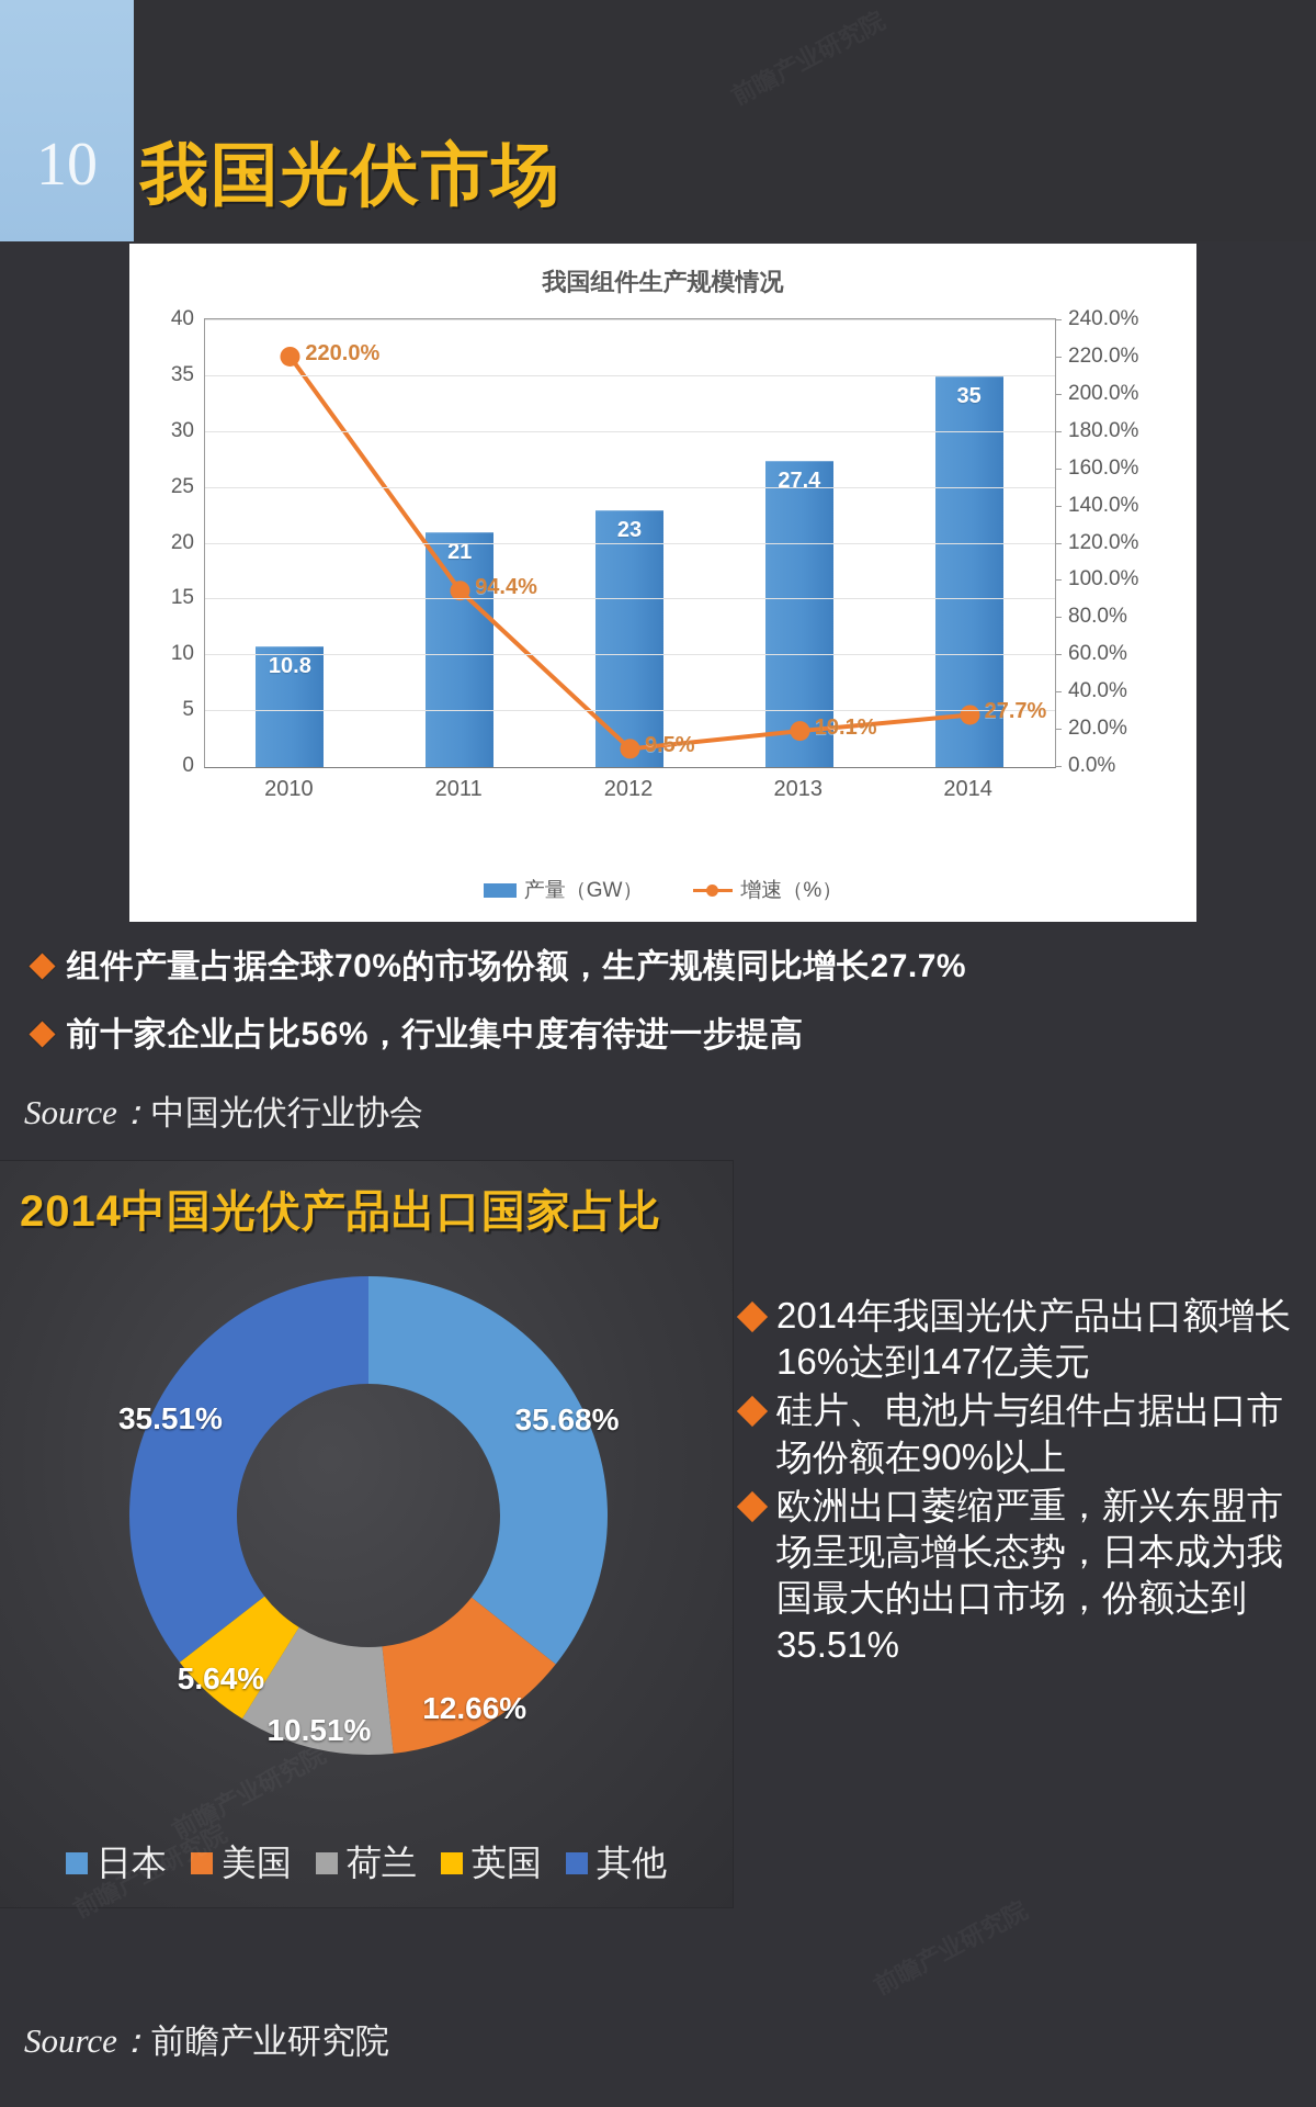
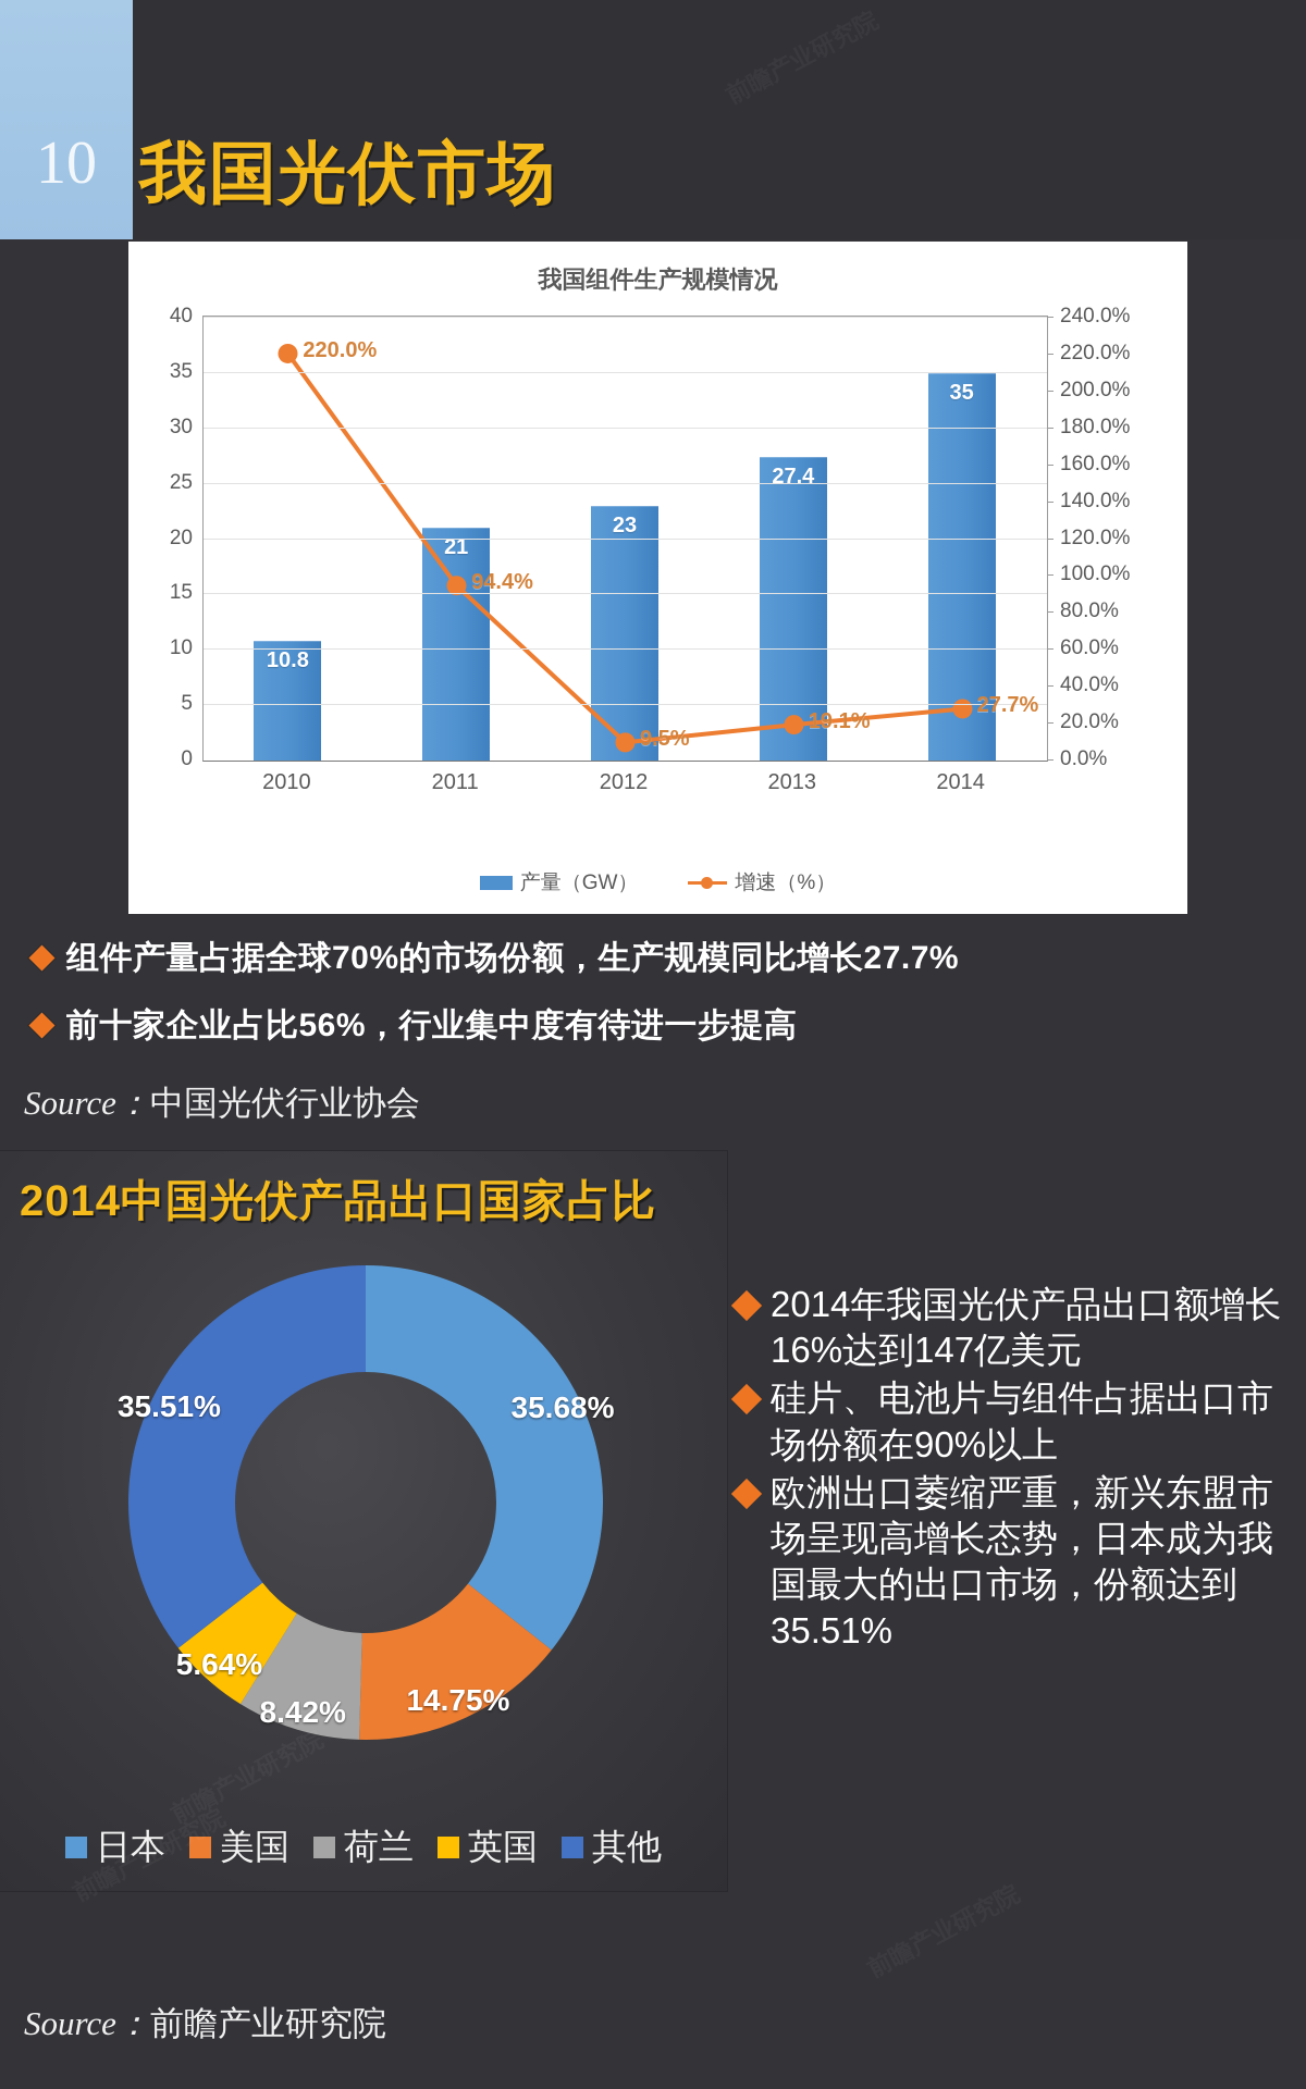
2014中国光伏产品出口国家占比/美国: 12.66% -> 14.75%
2014中国光伏产品出口国家占比/荷兰: 10.51% -> 8.42%
